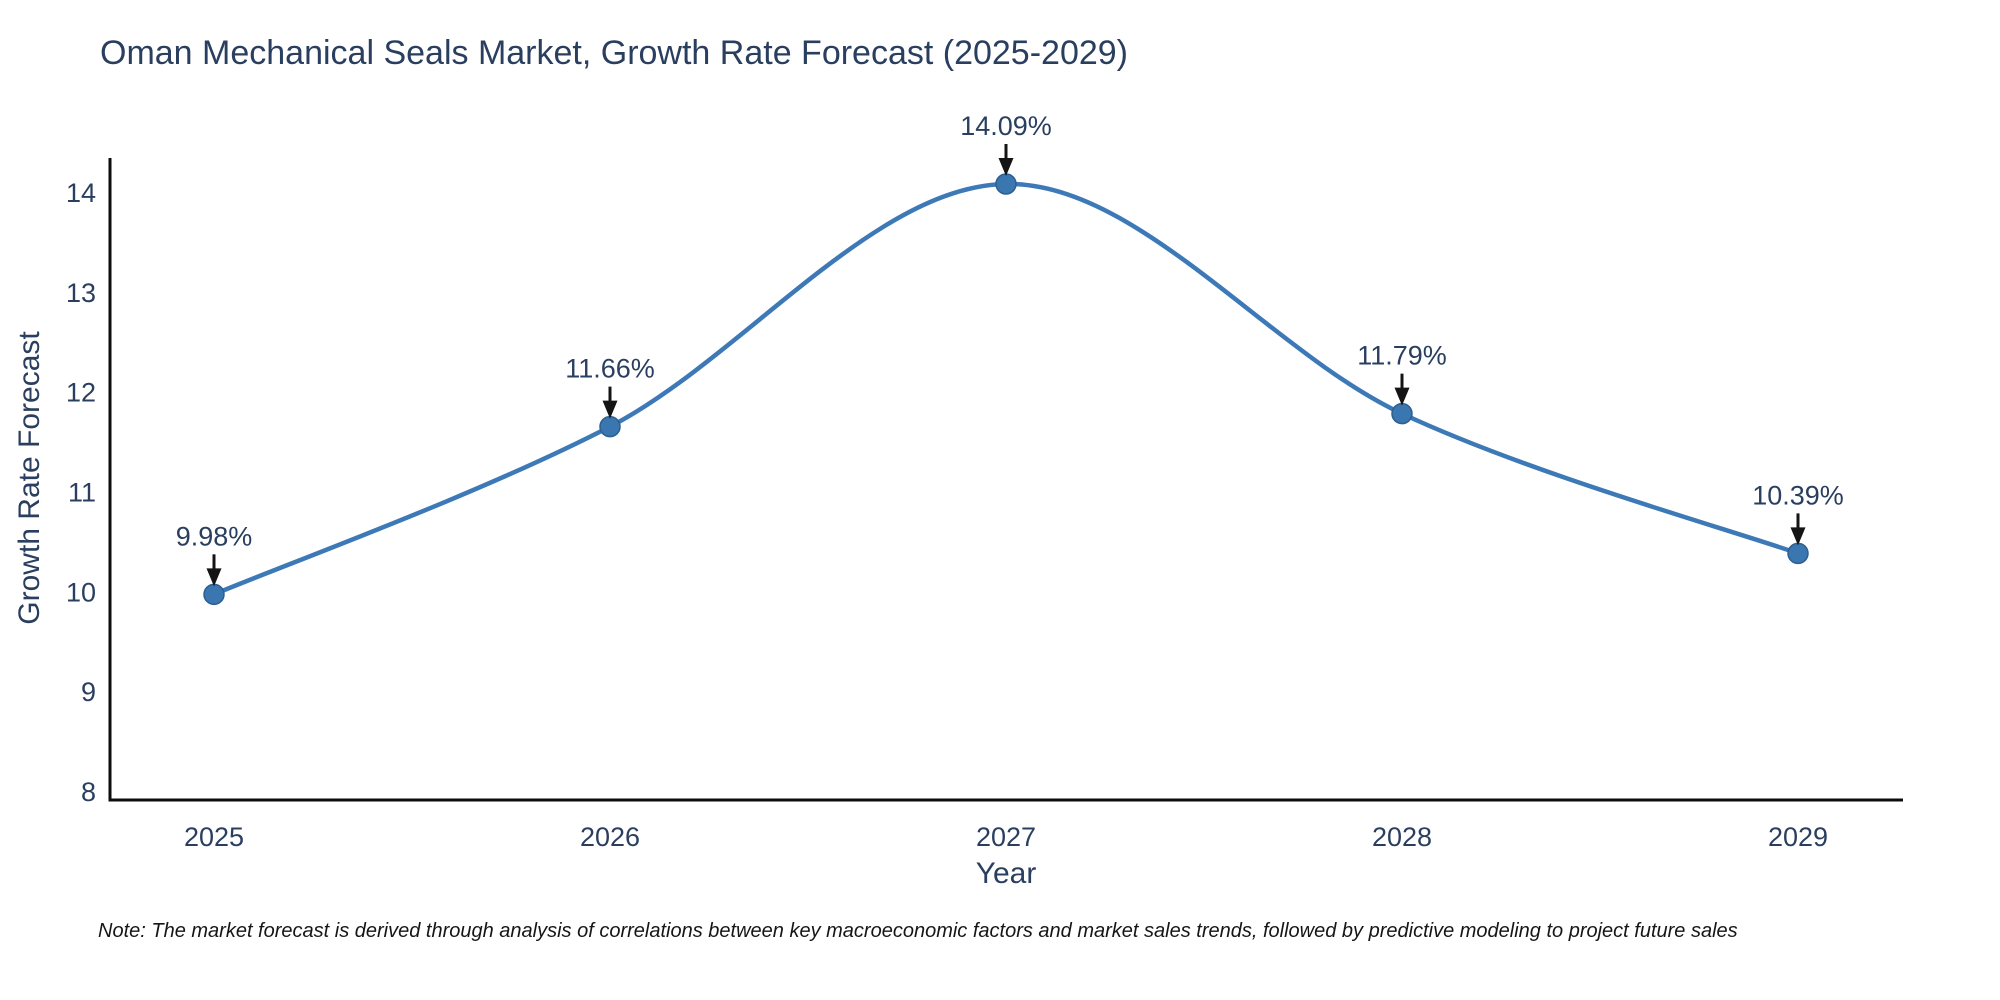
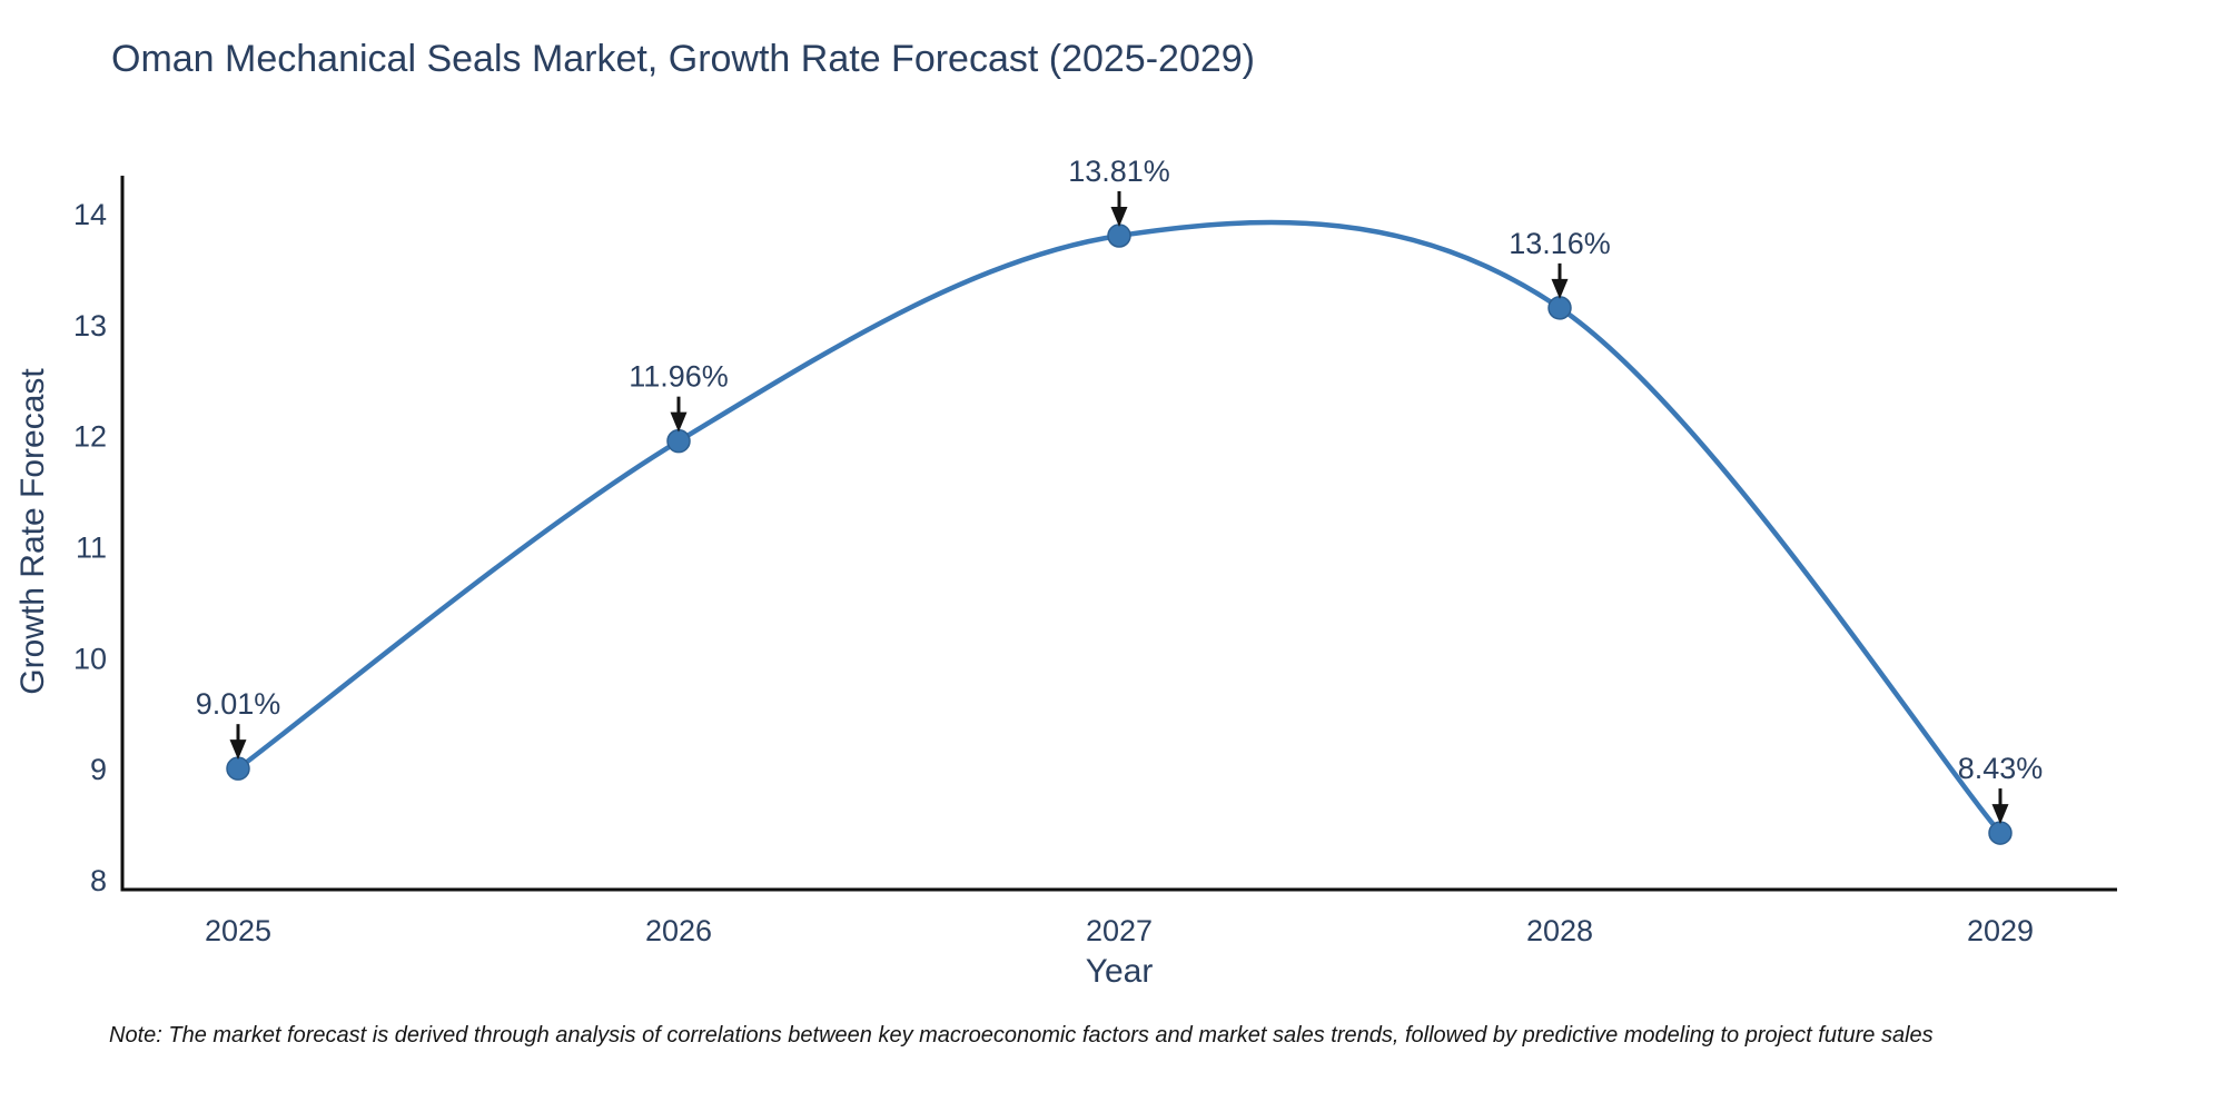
2025: 9.98% -> 9.01%
2026: 11.66% -> 11.96%
2027: 14.09% -> 13.81%
2028: 11.79% -> 13.16%
2029: 10.39% -> 8.43%
